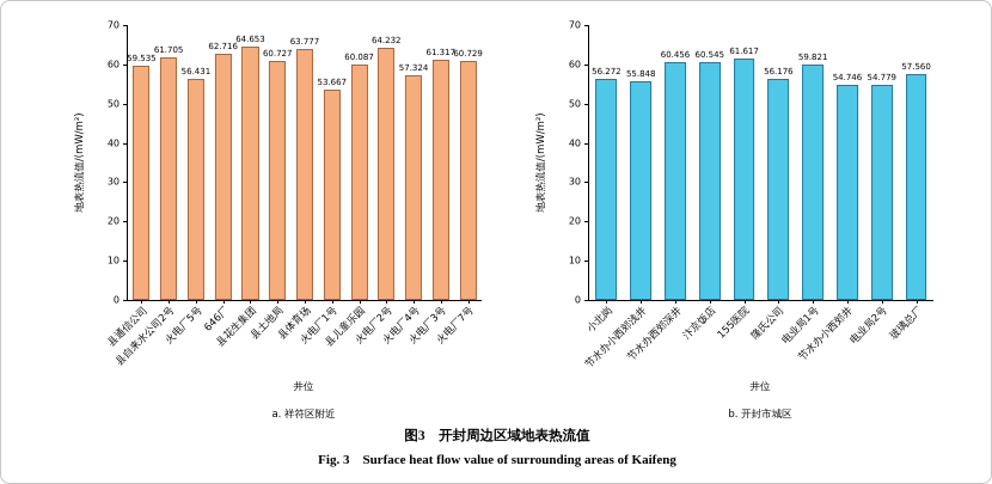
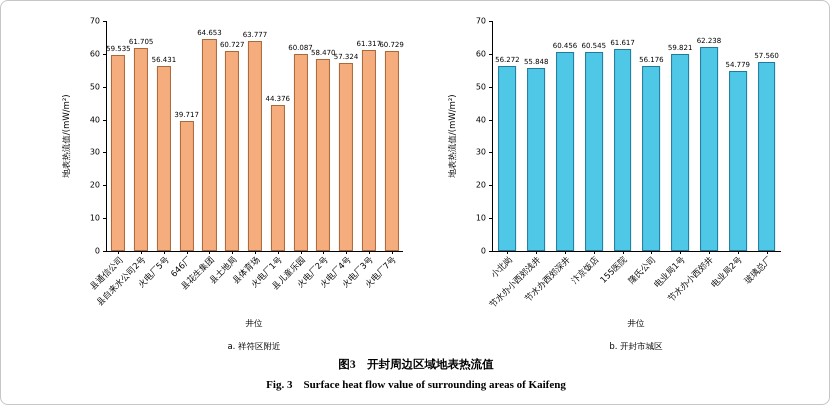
a. 祥符区附近/646厂: 62.716 -> 39.717
a. 祥符区附近/火电厂1号: 53.667 -> 44.376
a. 祥符区附近/火电厂2号: 64.232 -> 58.470
b. 开封市城区/节水办小西郊井: 54.746 -> 62.238
